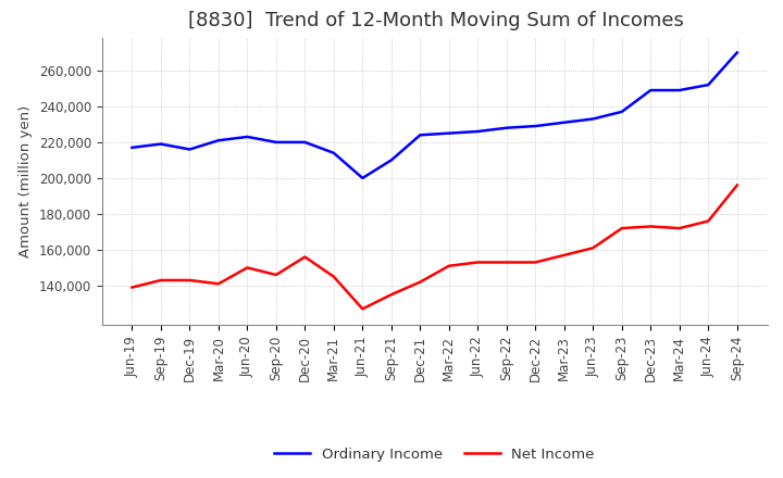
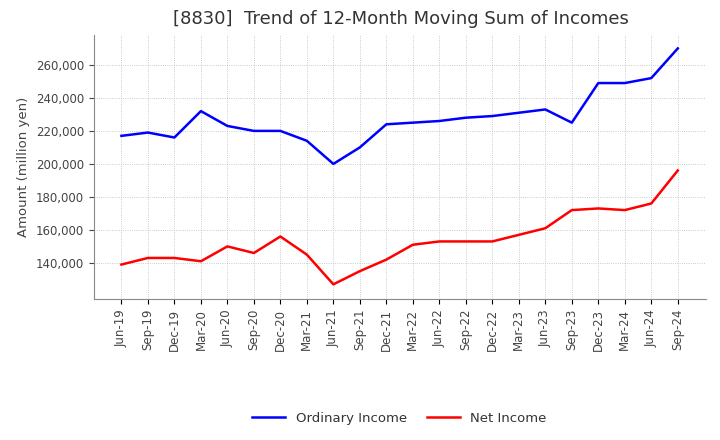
Ordinary Income/Mar-20: 221,000 -> 232,000
Ordinary Income/Sep-23: 237,000 -> 225,000
